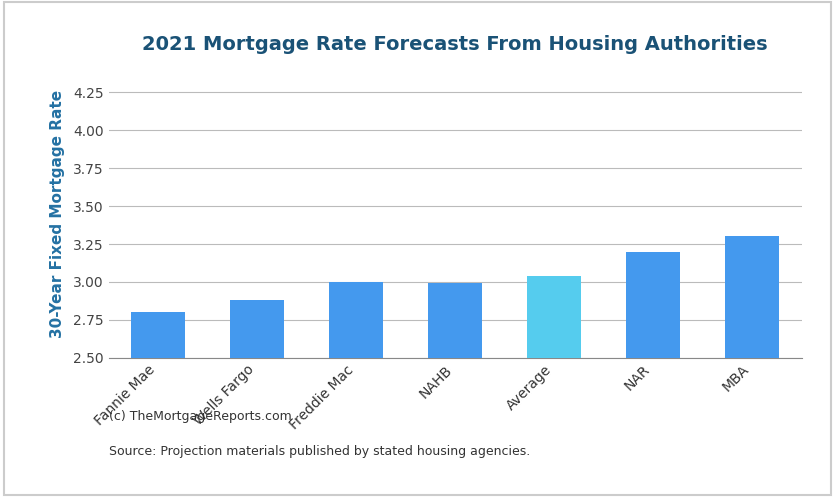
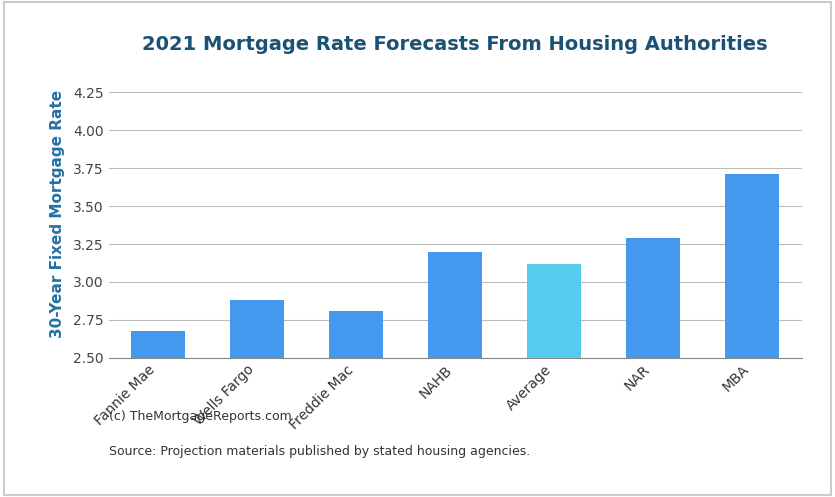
Fannie Mae: 2.80 -> 2.68
Freddie Mac: 3.00 -> 2.81
NAHB: 2.99 -> 3.20
Average: 3.04 -> 3.12
NAR: 3.20 -> 3.29
MBA: 3.30 -> 3.71
